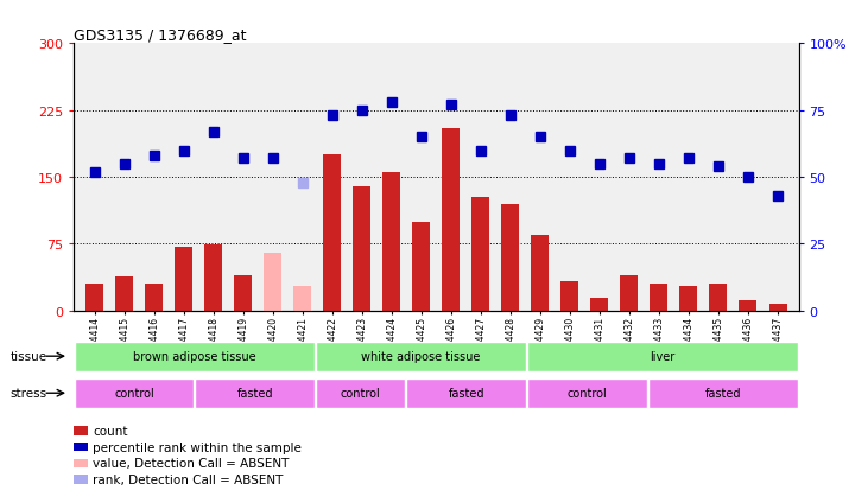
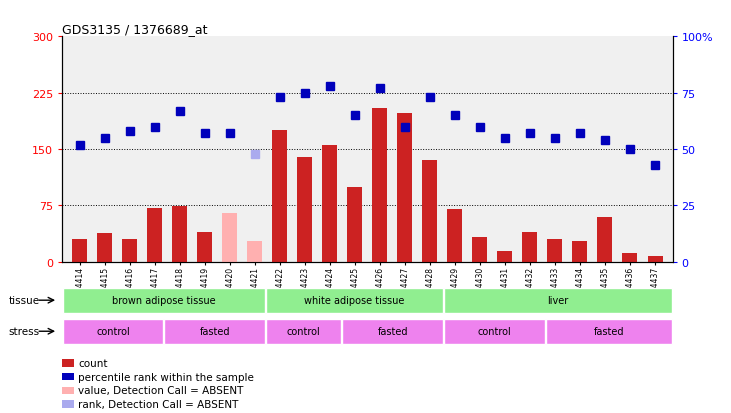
GSM184427: 128 -> 198
GSM184428: 120 -> 136
GSM184429: 85 -> 70
GSM184435: 30 -> 60
